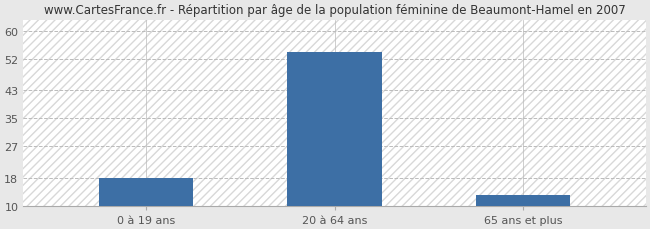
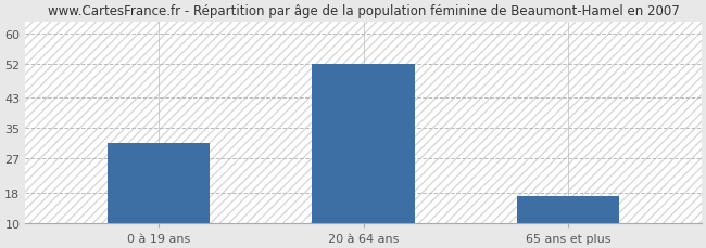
0 à 19 ans: 18 -> 31
20 à 64 ans: 54 -> 52
65 ans et plus: 13 -> 17
